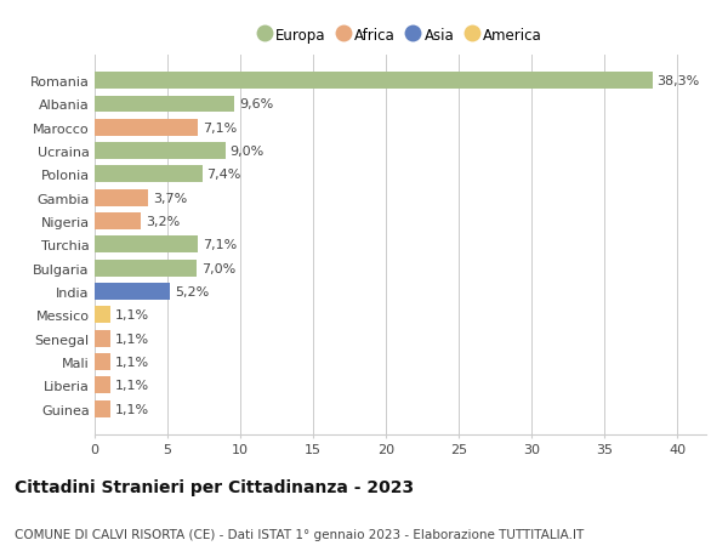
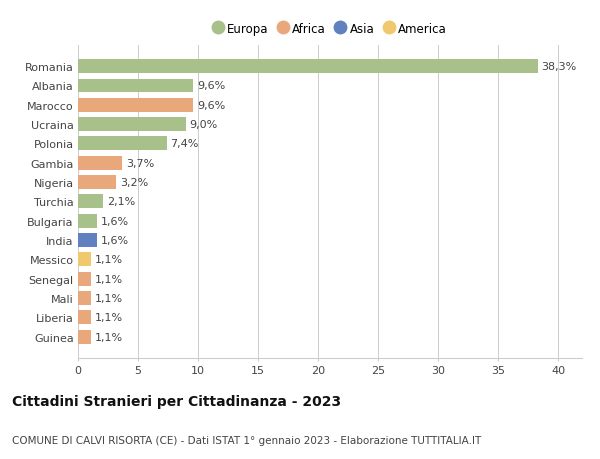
Marocco: 7,1% -> 9,6%
Turchia: 7,1% -> 2,1%
Bulgaria: 7,0% -> 1,6%
India: 5,2% -> 1,6%
